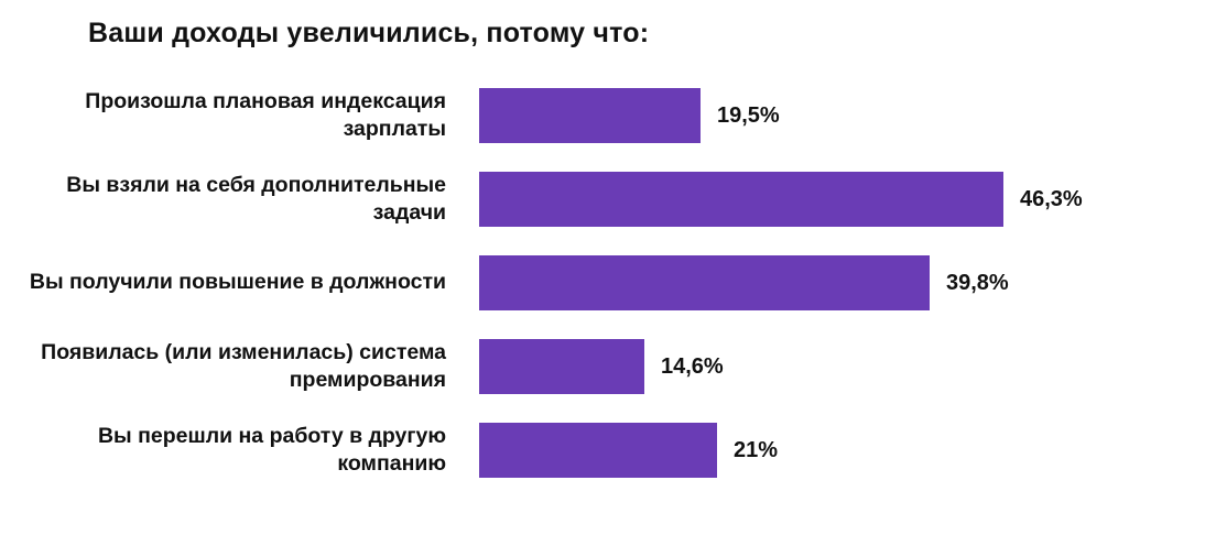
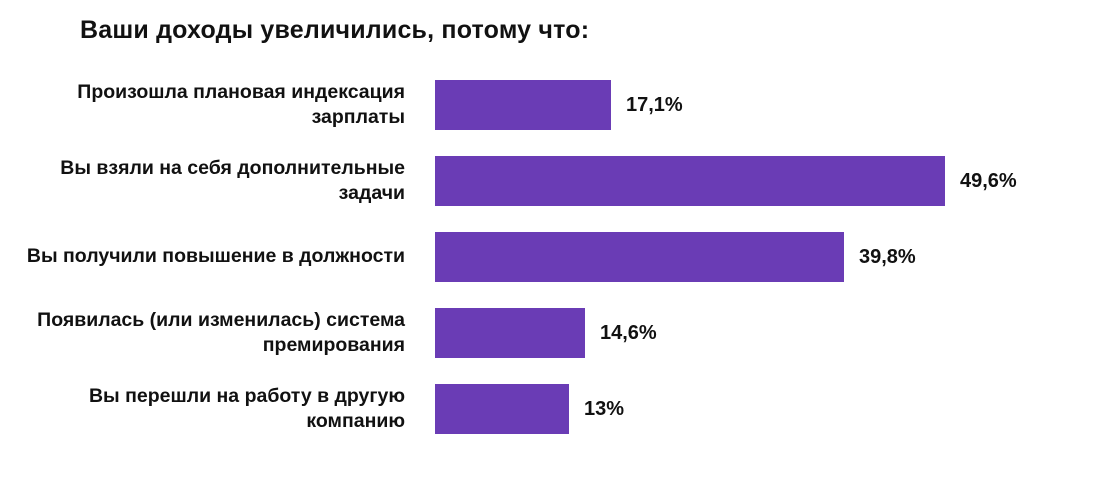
Произошла плановая индексация зарплаты: 19,5% -> 17,1%
Вы взяли на себя дополнительные задачи: 46,3% -> 49,6%
Вы перешли на работу в другую компанию: 21% -> 13%
